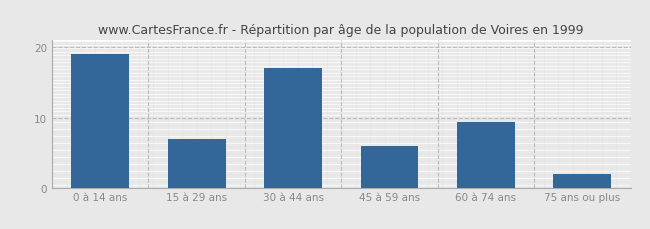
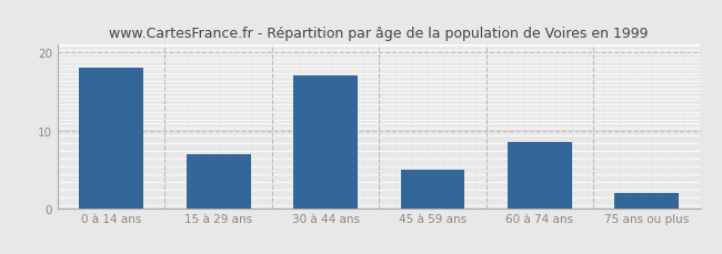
0 à 14 ans: 19.0 -> 18.0
45 à 59 ans: 6.0 -> 5.0
60 à 74 ans: 9.4 -> 8.5
